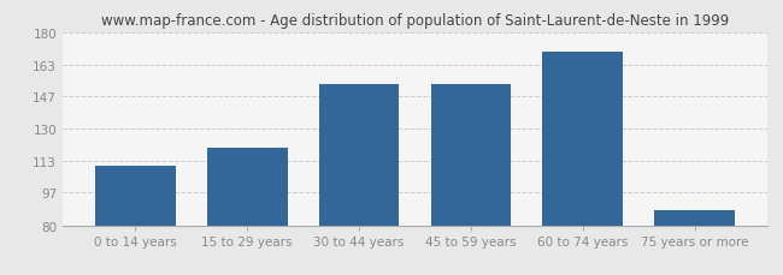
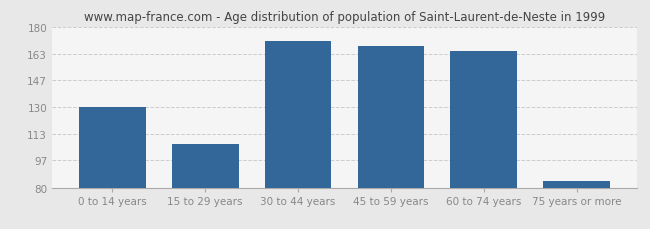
0 to 14 years: 111 -> 130
15 to 29 years: 120 -> 107
30 to 44 years: 153 -> 171
45 to 59 years: 153 -> 168
60 to 74 years: 170 -> 165
75 years or more: 88 -> 84
